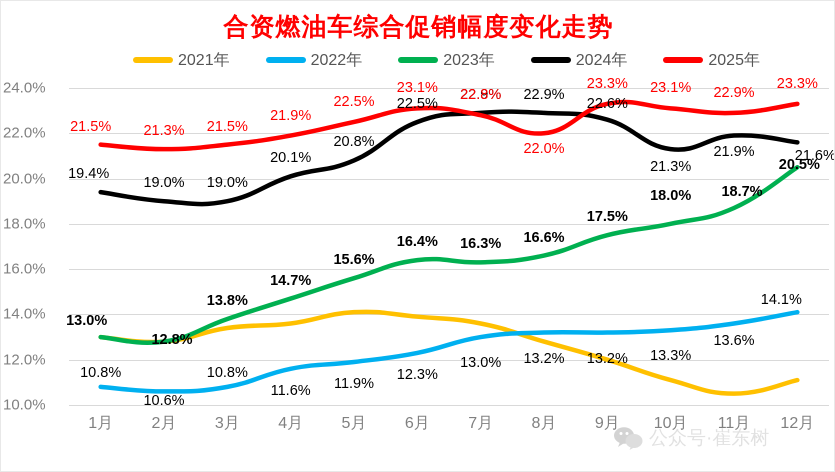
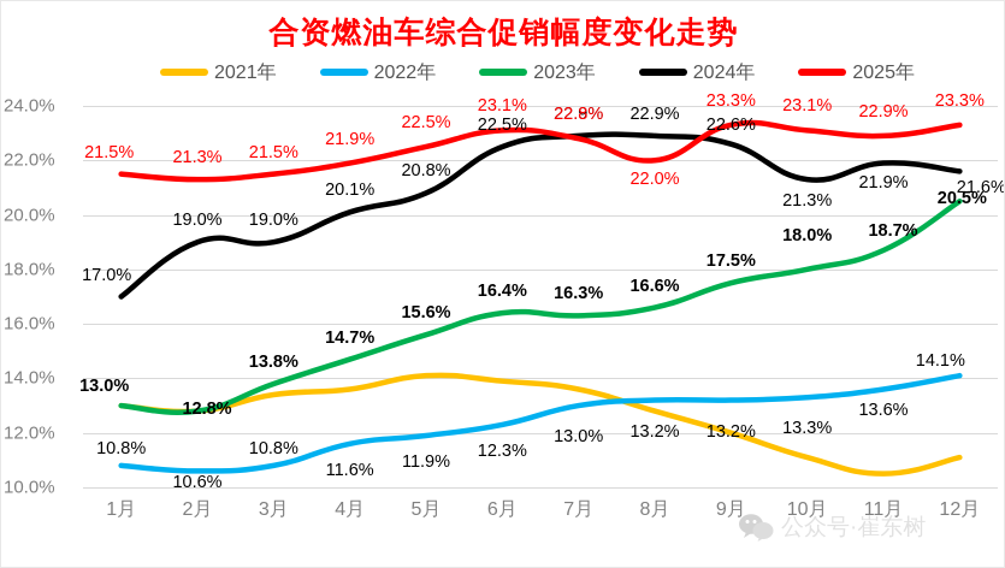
2024年/1月: 19.4% -> 17.0%
